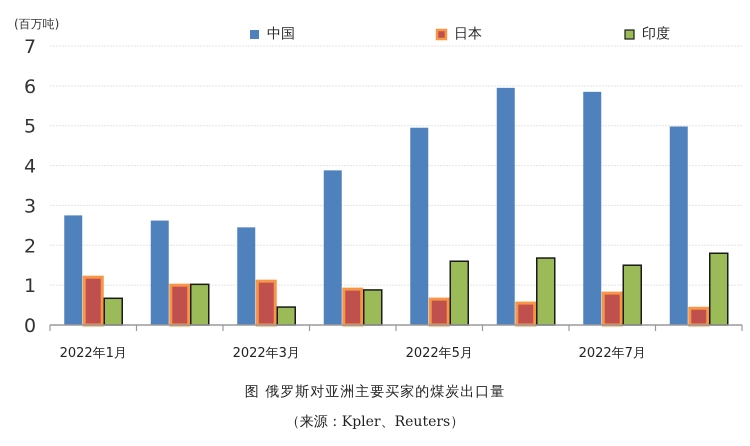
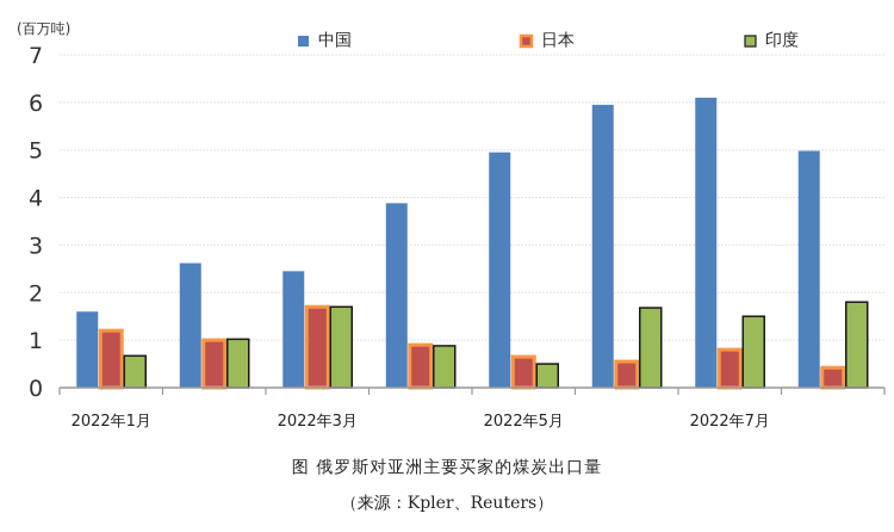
中国/2022年1月: 2.8 -> 1.6
日本/2022年3月: 1.1 -> 1.7
印度/2022年3月: 0.5 -> 1.7
印度/2022年5月: 1.6 -> 0.5
中国/2022年7月: 5.8 -> 6.1
